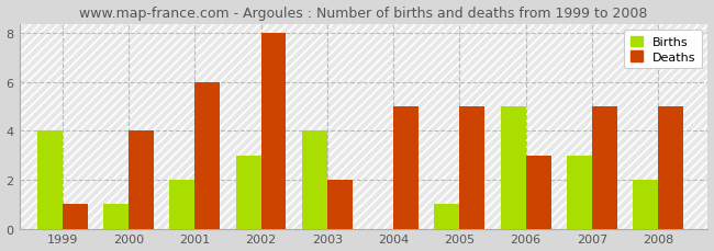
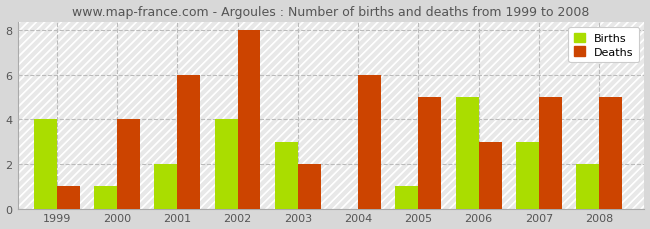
Births/2002: 3 -> 4
Births/2003: 4 -> 3
Deaths/2004: 5 -> 6
